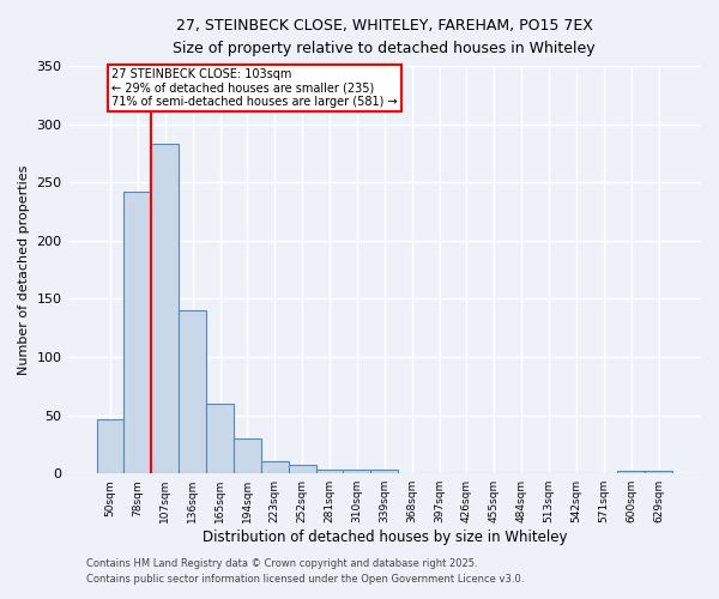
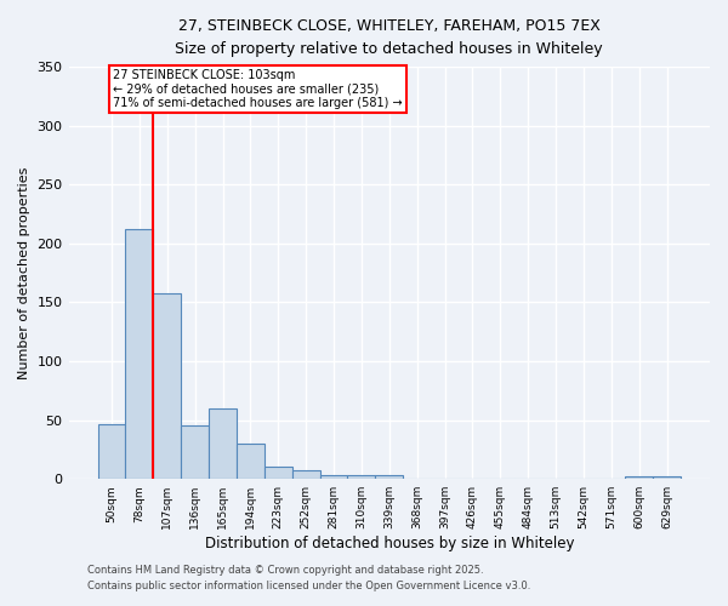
78sqm: 242 -> 212
107sqm: 283 -> 158
136sqm: 140 -> 46
